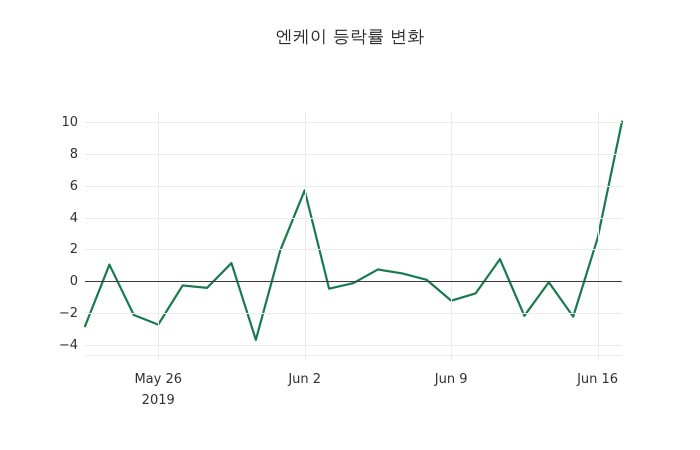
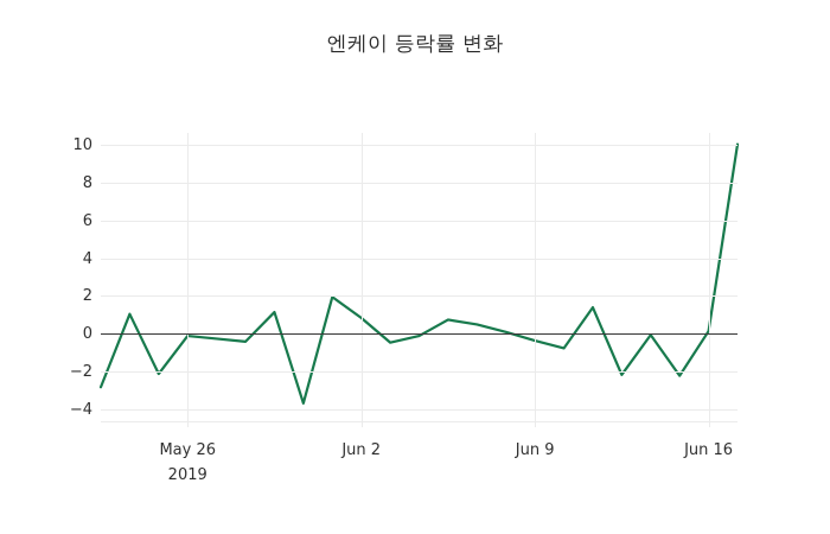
May 26: -2.7 -> -0.1
Jun 2: 5.7 -> 0.8
Jun 9: -1.2 -> -0.3
Jun 16: 2.7 -> 0.1
